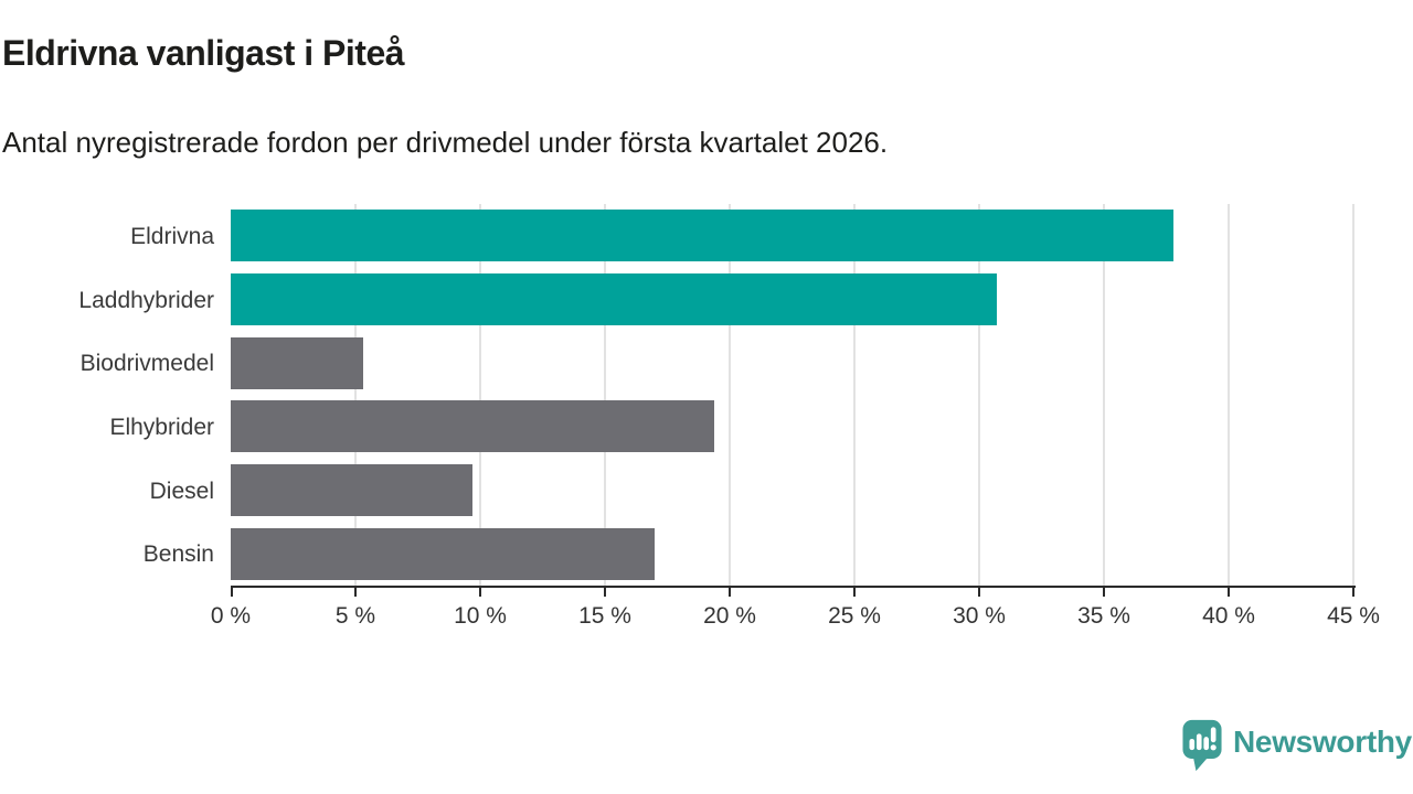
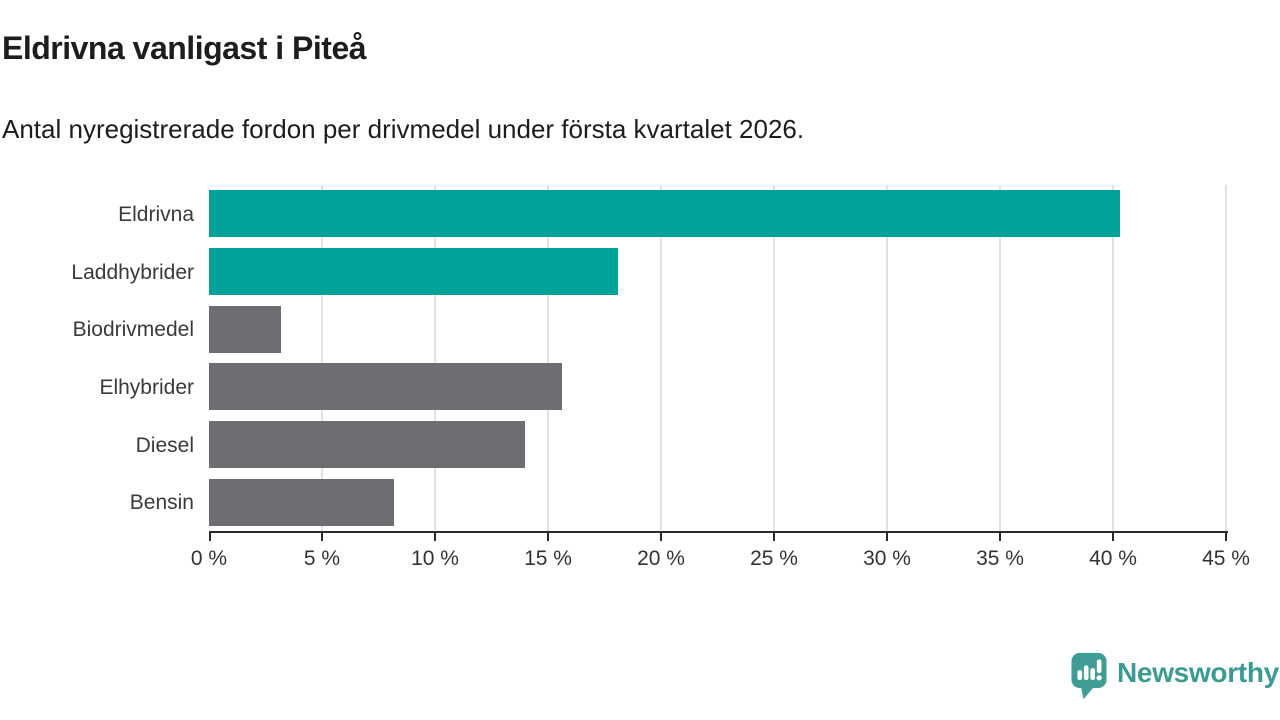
Eldrivna: 37.8% -> 40.3%
Laddhybrider: 30.7% -> 18.1%
Biodrivmedel: 5.3% -> 3.2%
Elhybrider: 19.4% -> 15.6%
Diesel: 9.7% -> 14.0%
Bensin: 17.0% -> 8.2%
